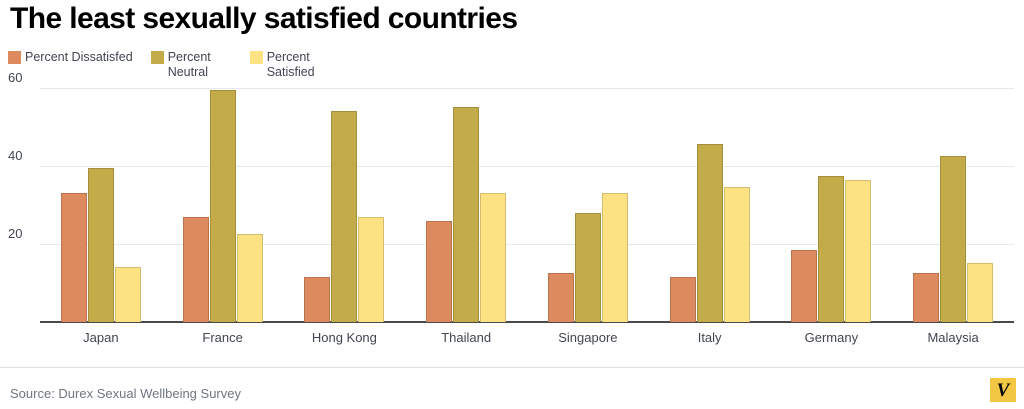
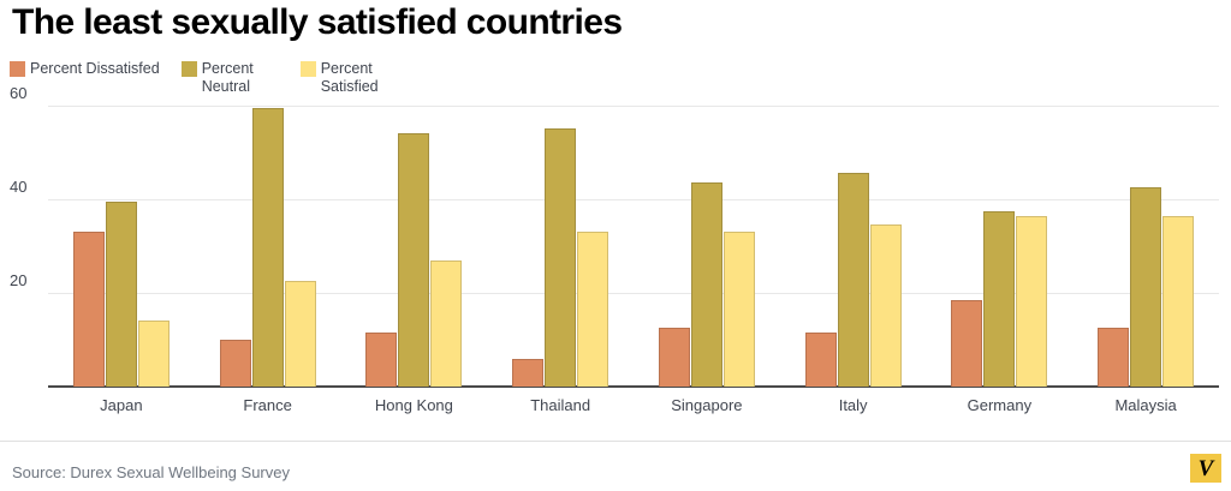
Percent Dissatisfed/France: 27 -> 10
Percent Dissatisfed/Thailand: 26 -> 6
Percent Neutral/Singapore: 28 -> 44
Percent Satisfied/Malaysia: 15 -> 36
